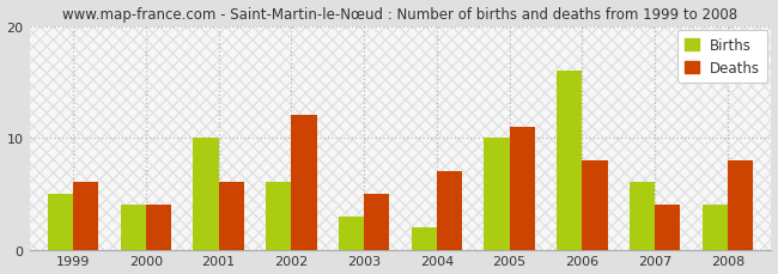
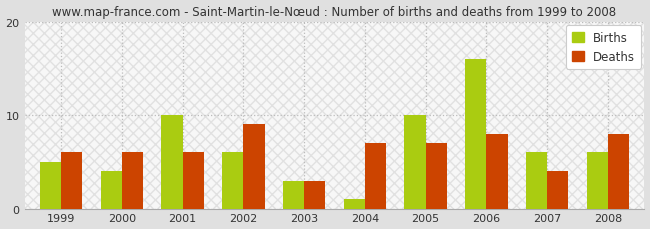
Deaths/2000: 4 -> 6
Deaths/2002: 12 -> 9
Deaths/2003: 5 -> 3
Births/2004: 2 -> 1
Deaths/2005: 11 -> 7
Births/2008: 4 -> 6
